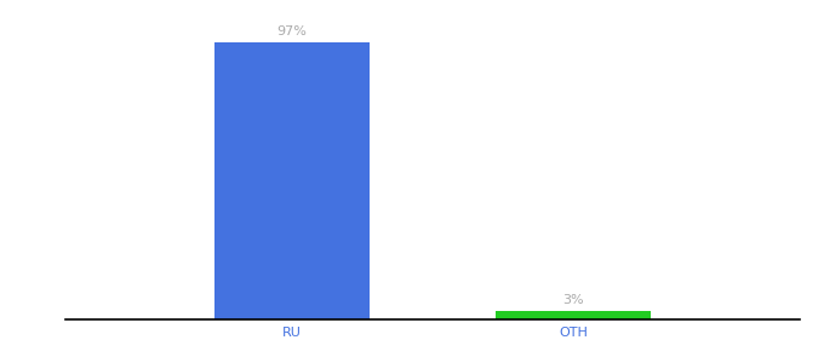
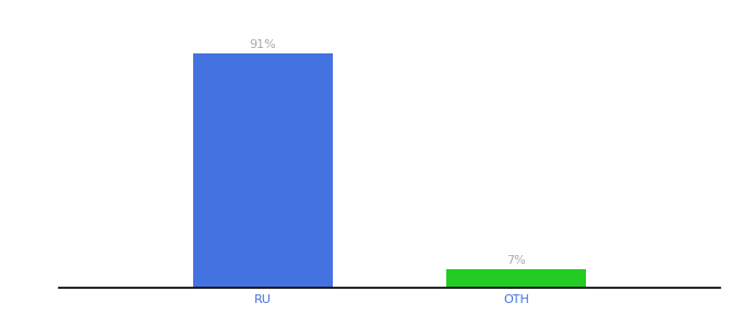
RU: 97% -> 91%
OTH: 3% -> 7%
